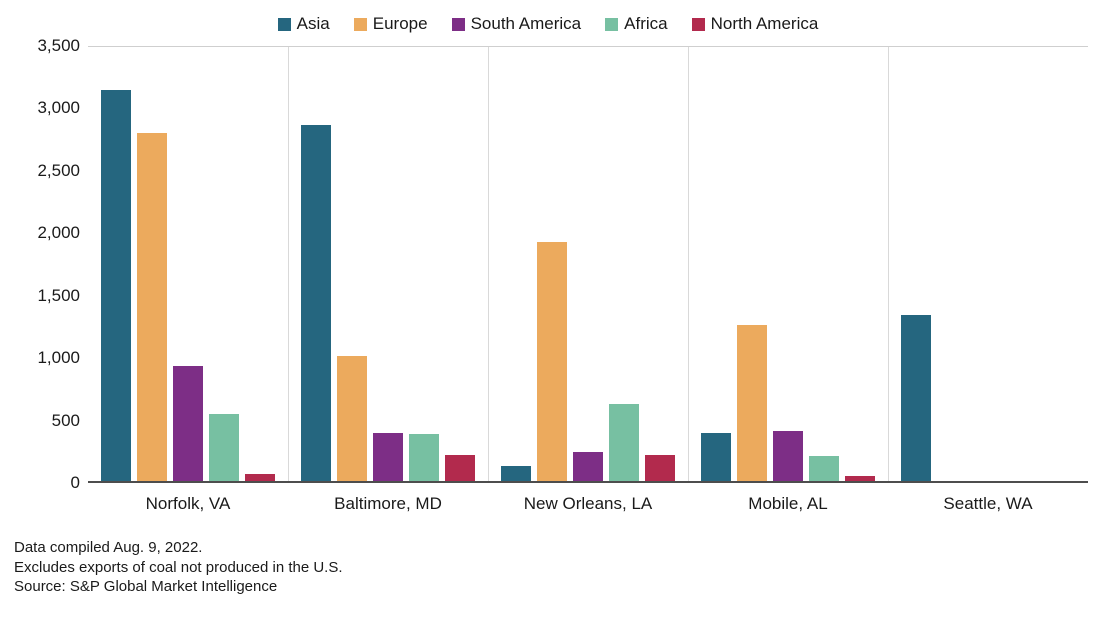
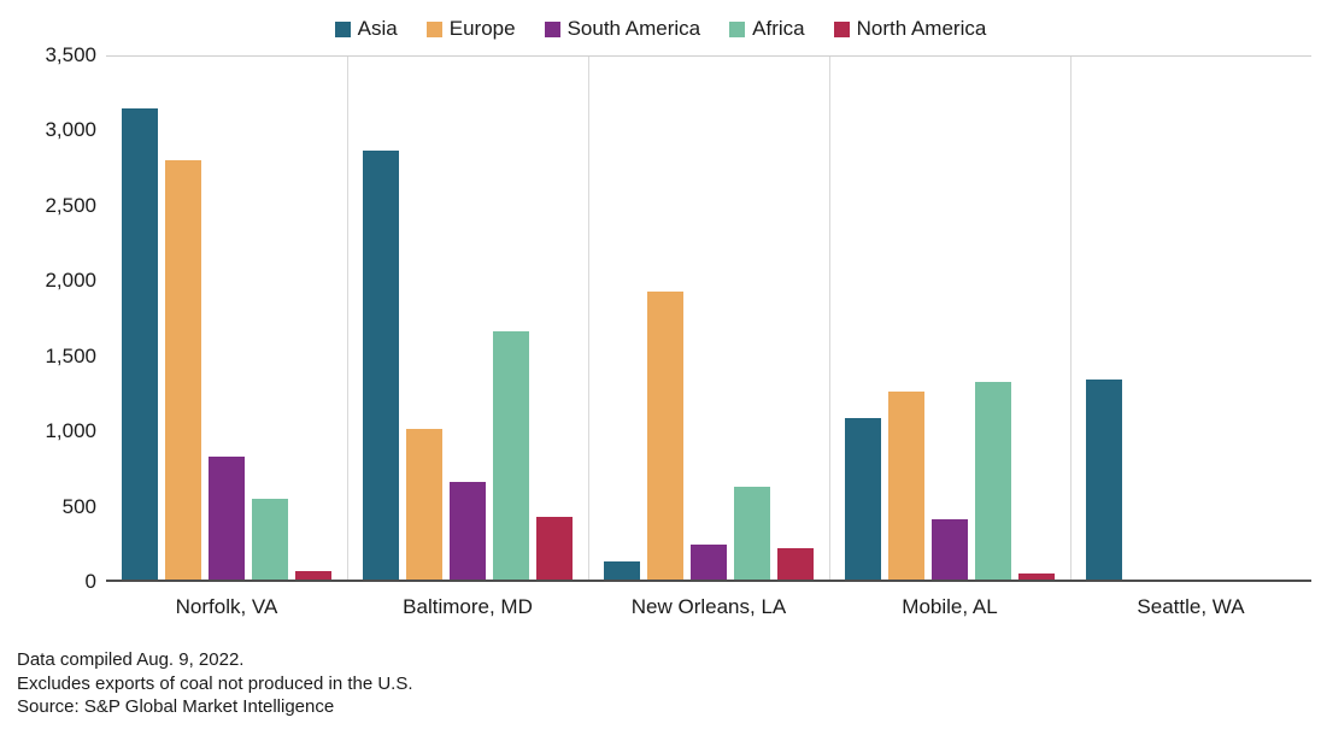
South America/Norfolk, VA: 930 -> 820
South America/Baltimore, MD: 390 -> 650
Africa/Baltimore, MD: 380 -> 1660
North America/Baltimore, MD: 210 -> 420
Asia/Mobile, AL: 390 -> 1080
Africa/Mobile, AL: 200 -> 1320
